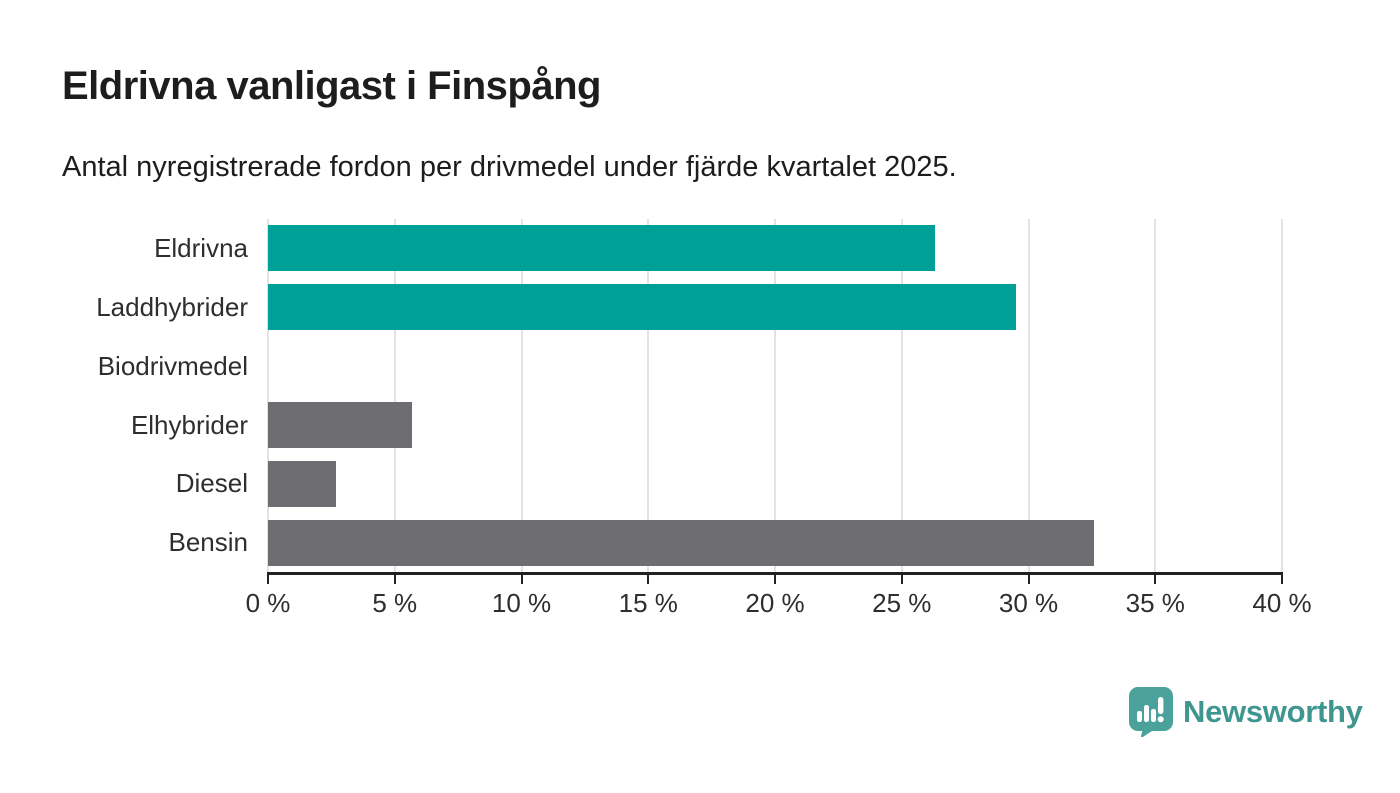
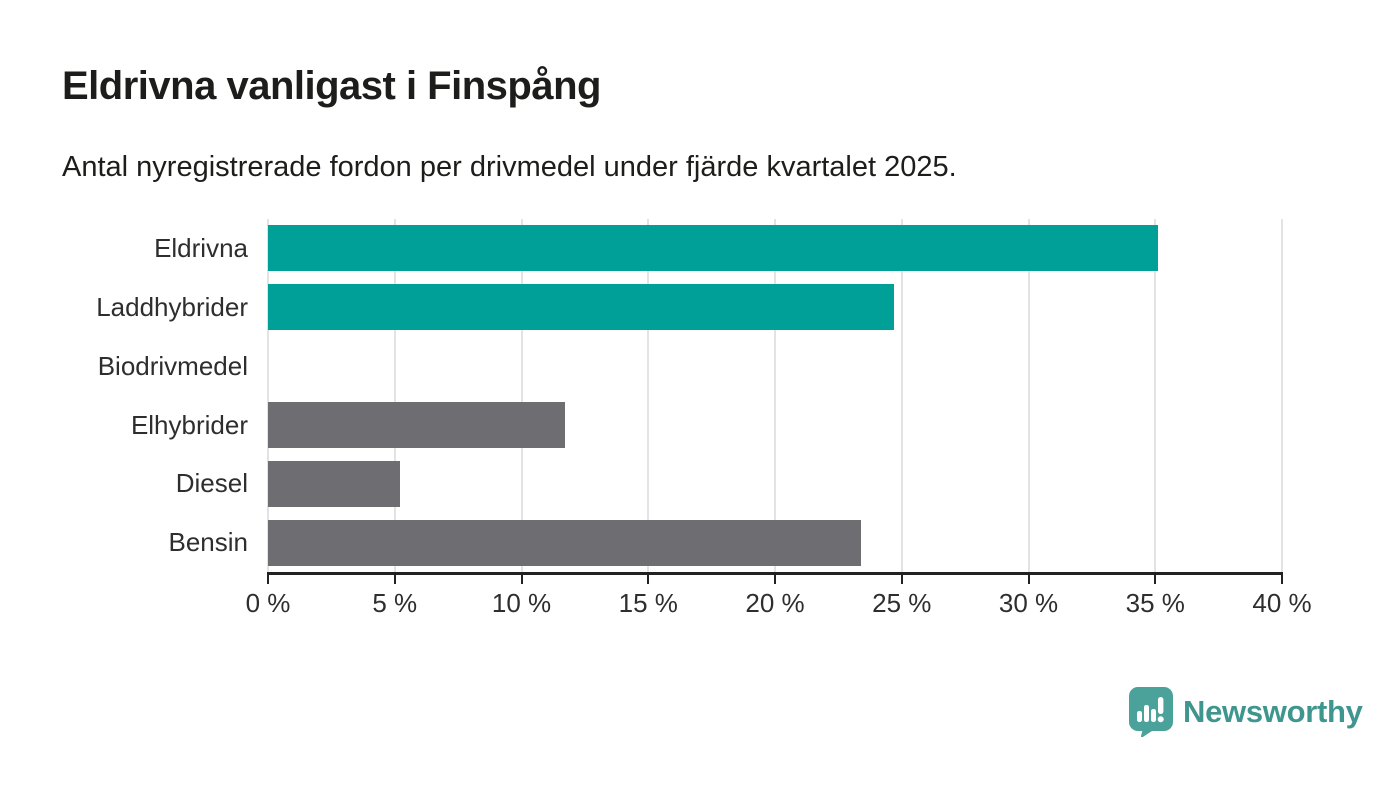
Eldrivna: 26.3% -> 35.1%
Laddhybrider: 29.5% -> 24.7%
Elhybrider: 5.7% -> 11.7%
Diesel: 2.7% -> 5.2%
Bensin: 32.6% -> 23.4%
